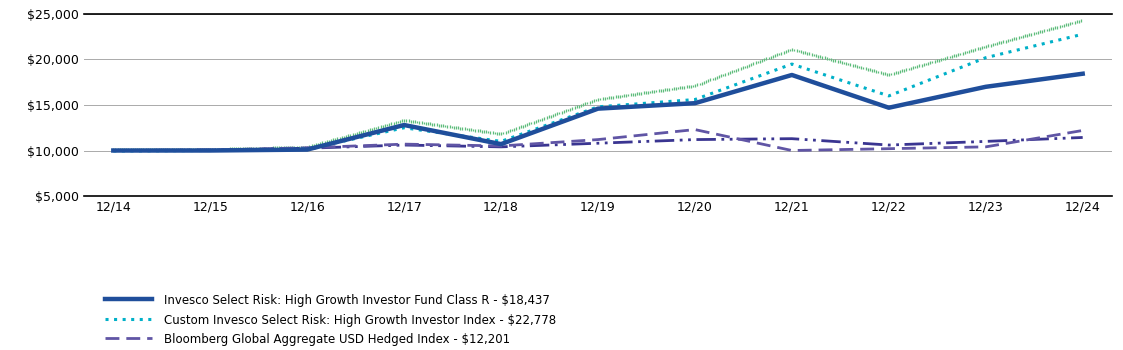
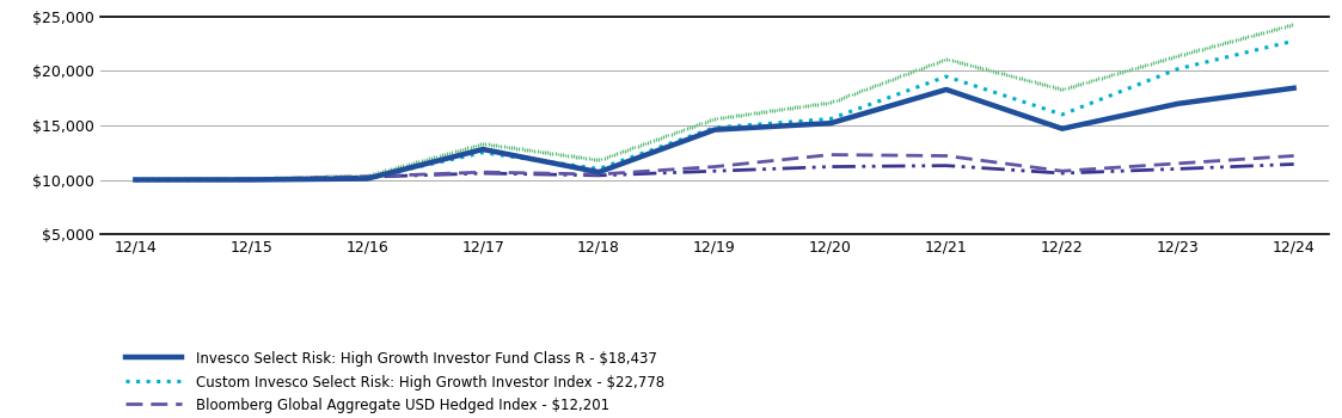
Bloomberg Global Aggregate USD Hedged Index - $12,201/12/21: $10,000 -> $12,200
Bloomberg Global Aggregate USD Hedged Index - $12,201/12/22: $10,200 -> $10,800
Bloomberg Global Aggregate USD Hedged Index - $12,201/12/23: $10,400 -> $11,500
